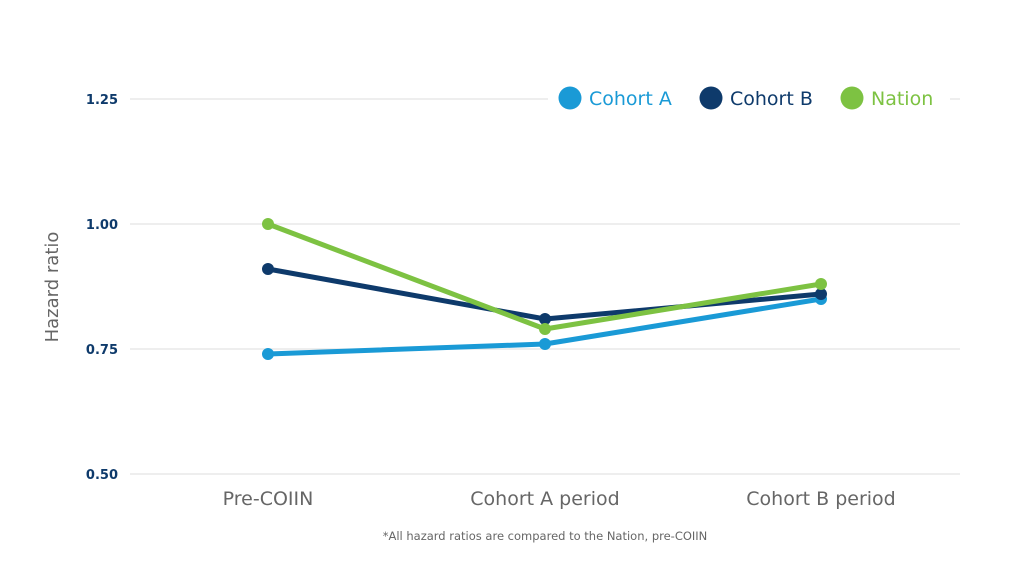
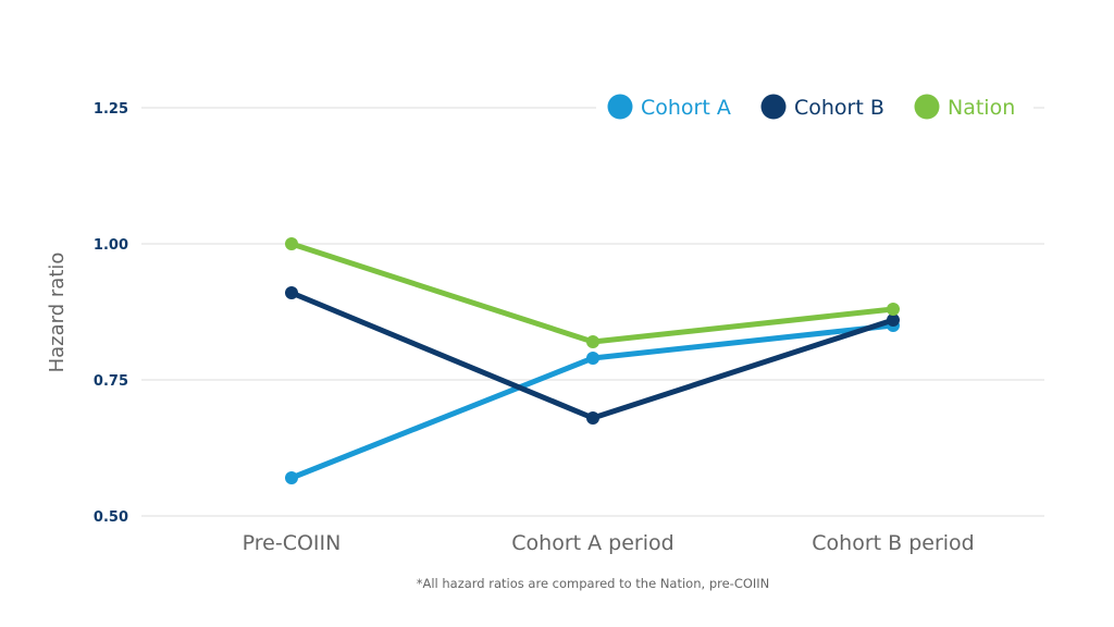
Cohort A/Pre-COIIN: 0.74 -> 0.57
Cohort A/Cohort A period: 0.76 -> 0.79
Cohort B/Cohort A period: 0.81 -> 0.68
Nation/Cohort A period: 0.79 -> 0.82
